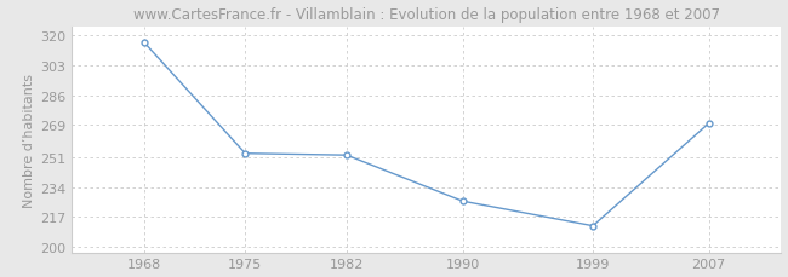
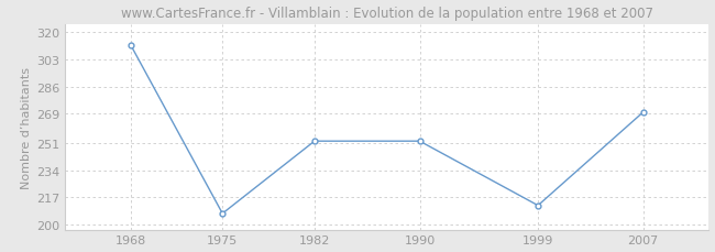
1968: 316 -> 312
1975: 253 -> 207
1990: 226 -> 252
